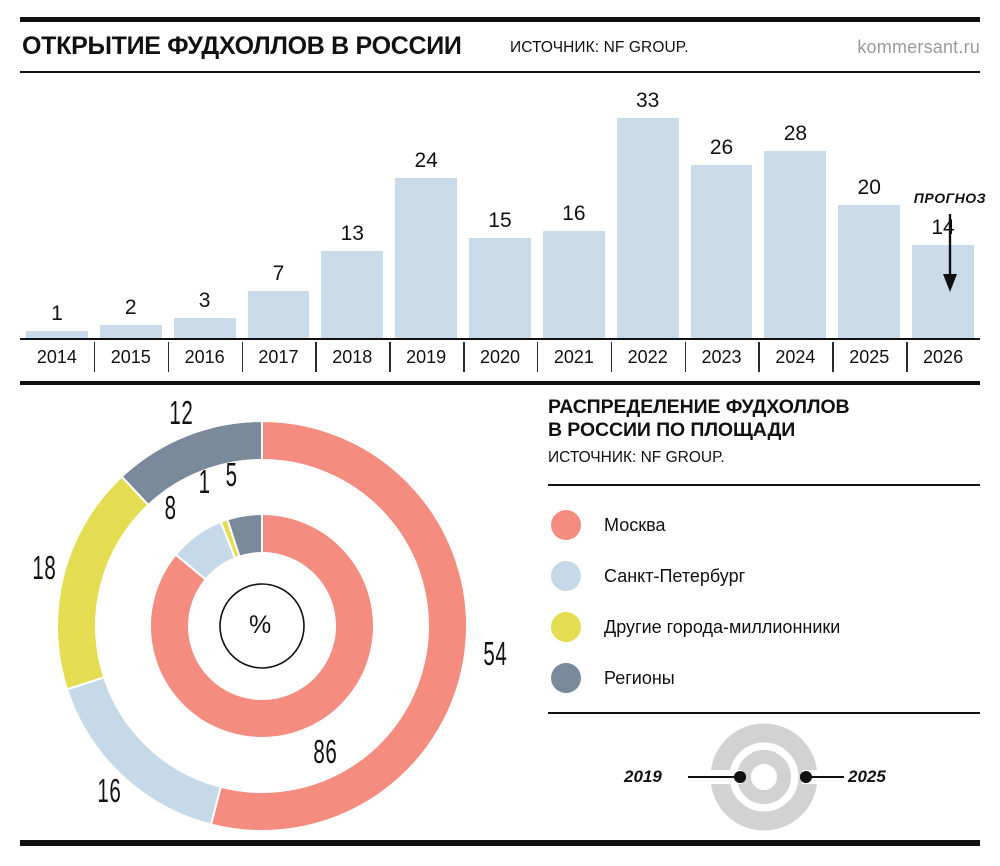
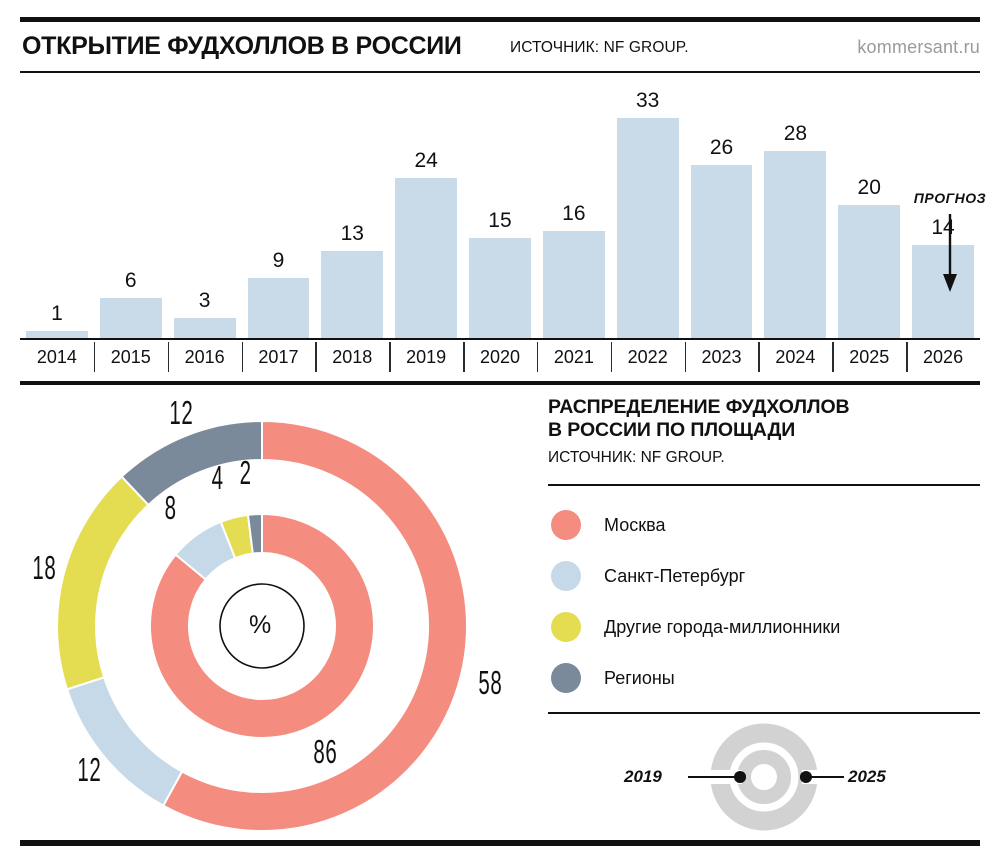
ОТКРЫТИЕ ФУДХОЛЛОВ В РОССИИ/2015: 2 -> 6
ОТКРЫТИЕ ФУДХОЛЛОВ В РОССИИ/2017: 7 -> 9
РАСПРЕДЕЛЕНИЕ ФУДХОЛЛОВ В РОССИИ ПО ПЛОЩАДИ/2025/Москва: 54 -> 58
РАСПРЕДЕЛЕНИЕ ФУДХОЛЛОВ В РОССИИ ПО ПЛОЩАДИ/2025/Санкт-Петербург: 16 -> 12
РАСПРЕДЕЛЕНИЕ ФУДХОЛЛОВ В РОССИИ ПО ПЛОЩАДИ/2019/Другие города-миллионники: 1 -> 4
РАСПРЕДЕЛЕНИЕ ФУДХОЛЛОВ В РОССИИ ПО ПЛОЩАДИ/2019/Регионы: 5 -> 2
